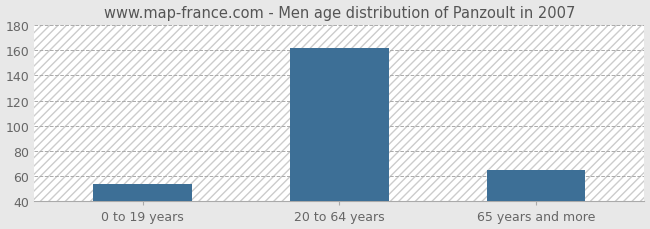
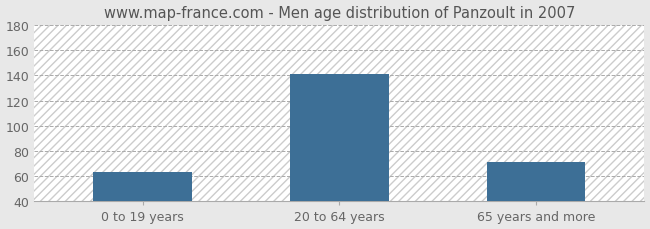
0 to 19 years: 54 -> 63
20 to 64 years: 162 -> 141
65 years and more: 65 -> 71
